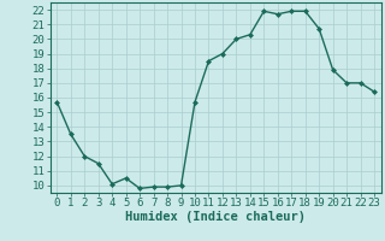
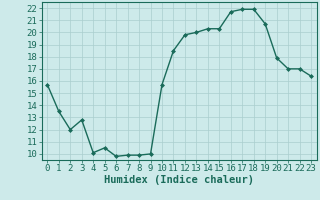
3: 11.5 -> 12.8
12: 19.0 -> 19.8
15: 21.9 -> 20.3
